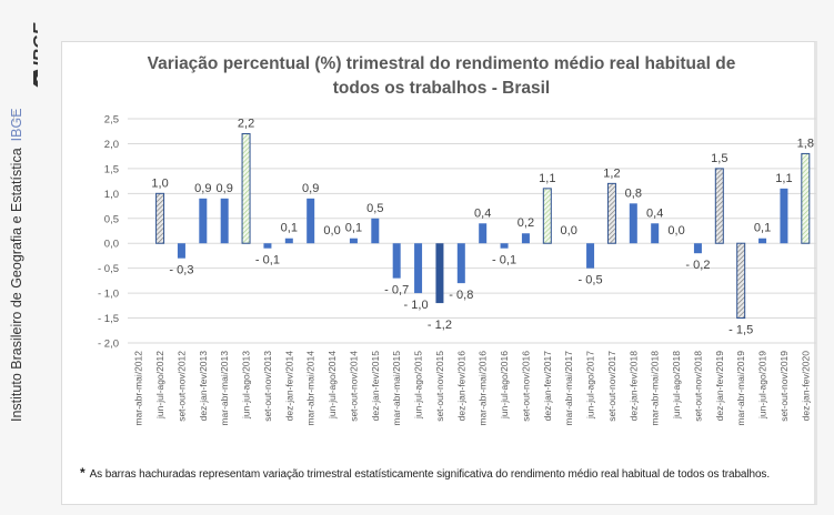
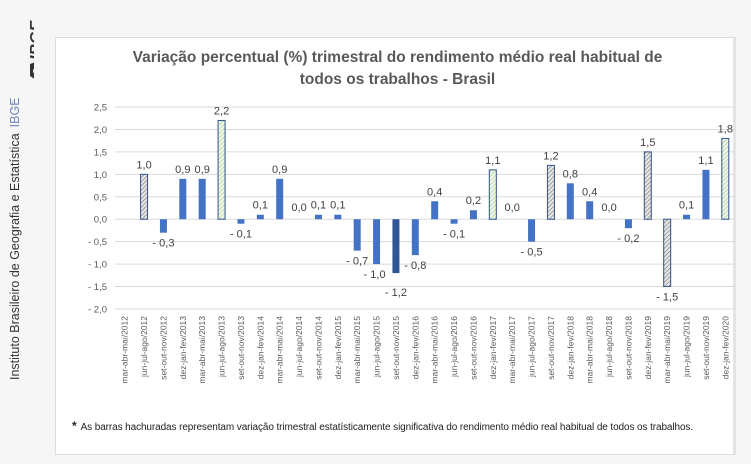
dez-jan-fev/2015: 0,5 -> 0,1
